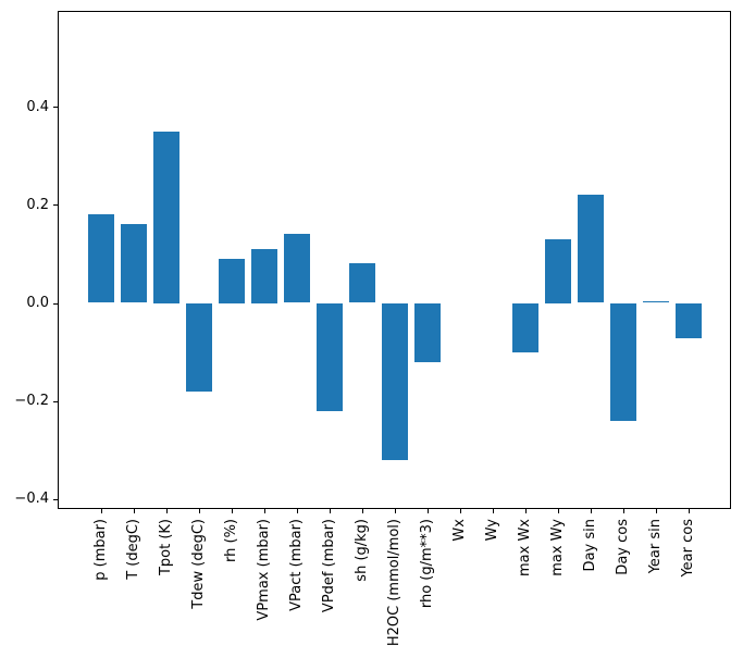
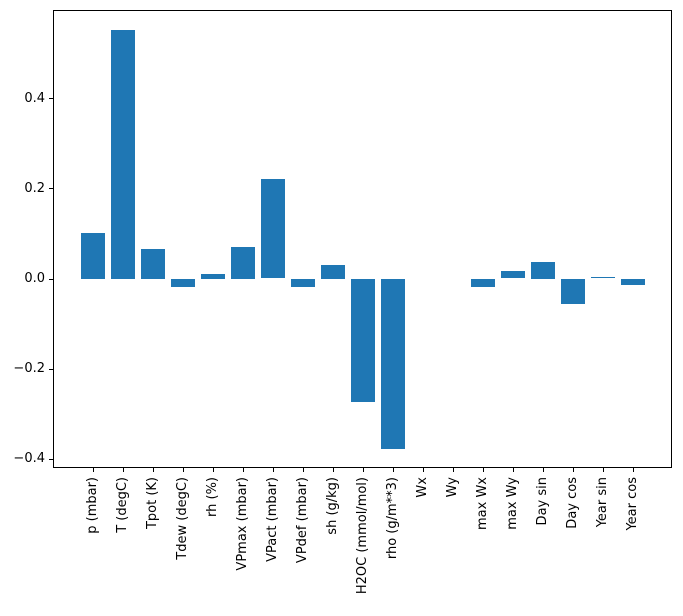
p (mbar): 0.18 -> 0.10
T (degC): 0.16 -> 0.55
Tpot (K): 0.35 -> 0.07
Tdew (degC): -0.18 -> -0.02
rh (%): 0.09 -> 0.01
VPmax (mbar): 0.11 -> 0.07
VPact (mbar): 0.14 -> 0.22
VPdef (mbar): -0.22 -> -0.02
sh (g/kg): 0.08 -> 0.03
H2OC (mmol/mol): -0.32 -> -0.27
rho (g/m**3): -0.12 -> -0.38
max Wx: -0.10 -> -0.02
max Wy: 0.13 -> 0.02
Day sin: 0.22 -> 0.04
Day cos: -0.24 -> -0.06
Year cos: -0.07 -> -0.01
